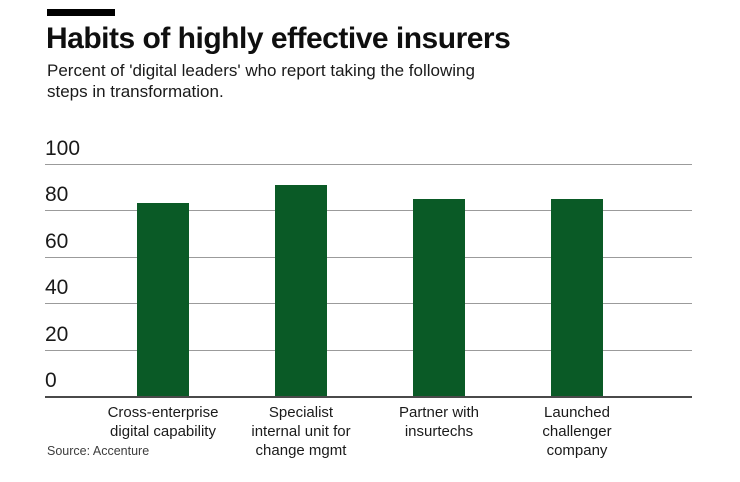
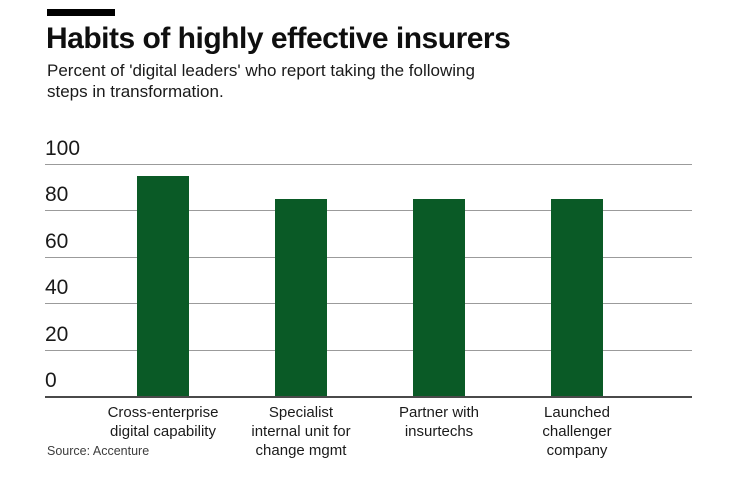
Cross-enterprise digital capability: 83 -> 95
Specialist internal unit for change mgmt: 91 -> 85
